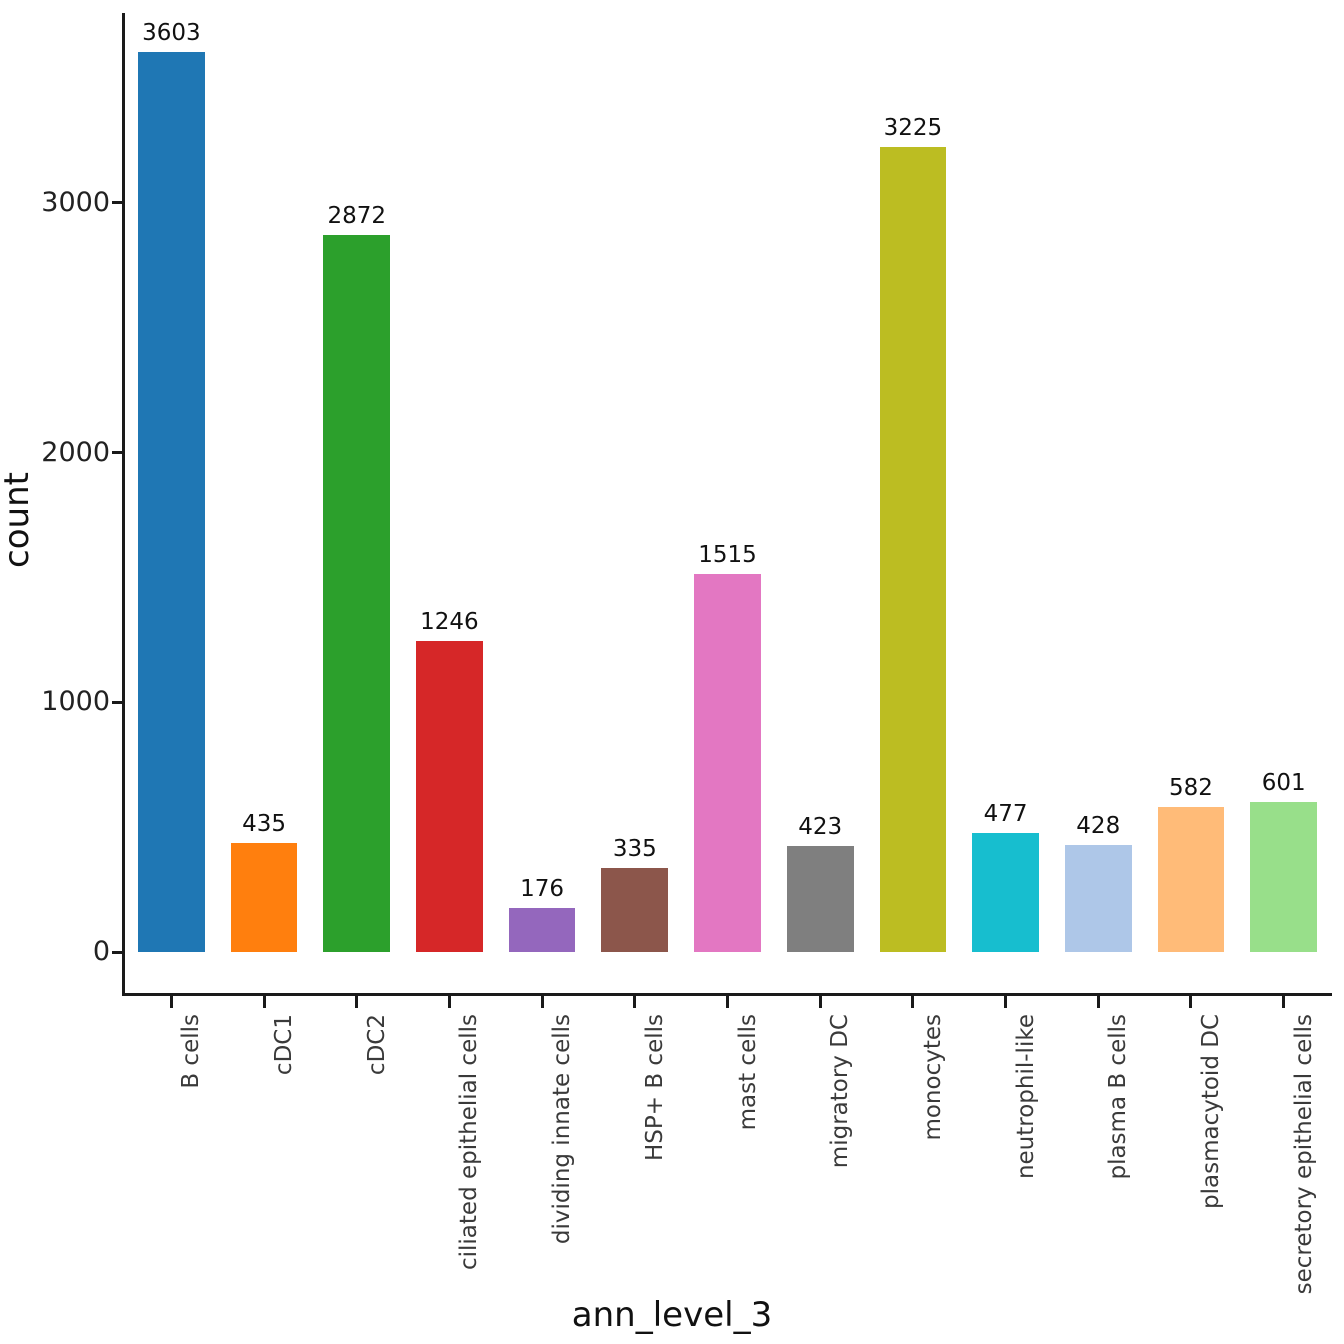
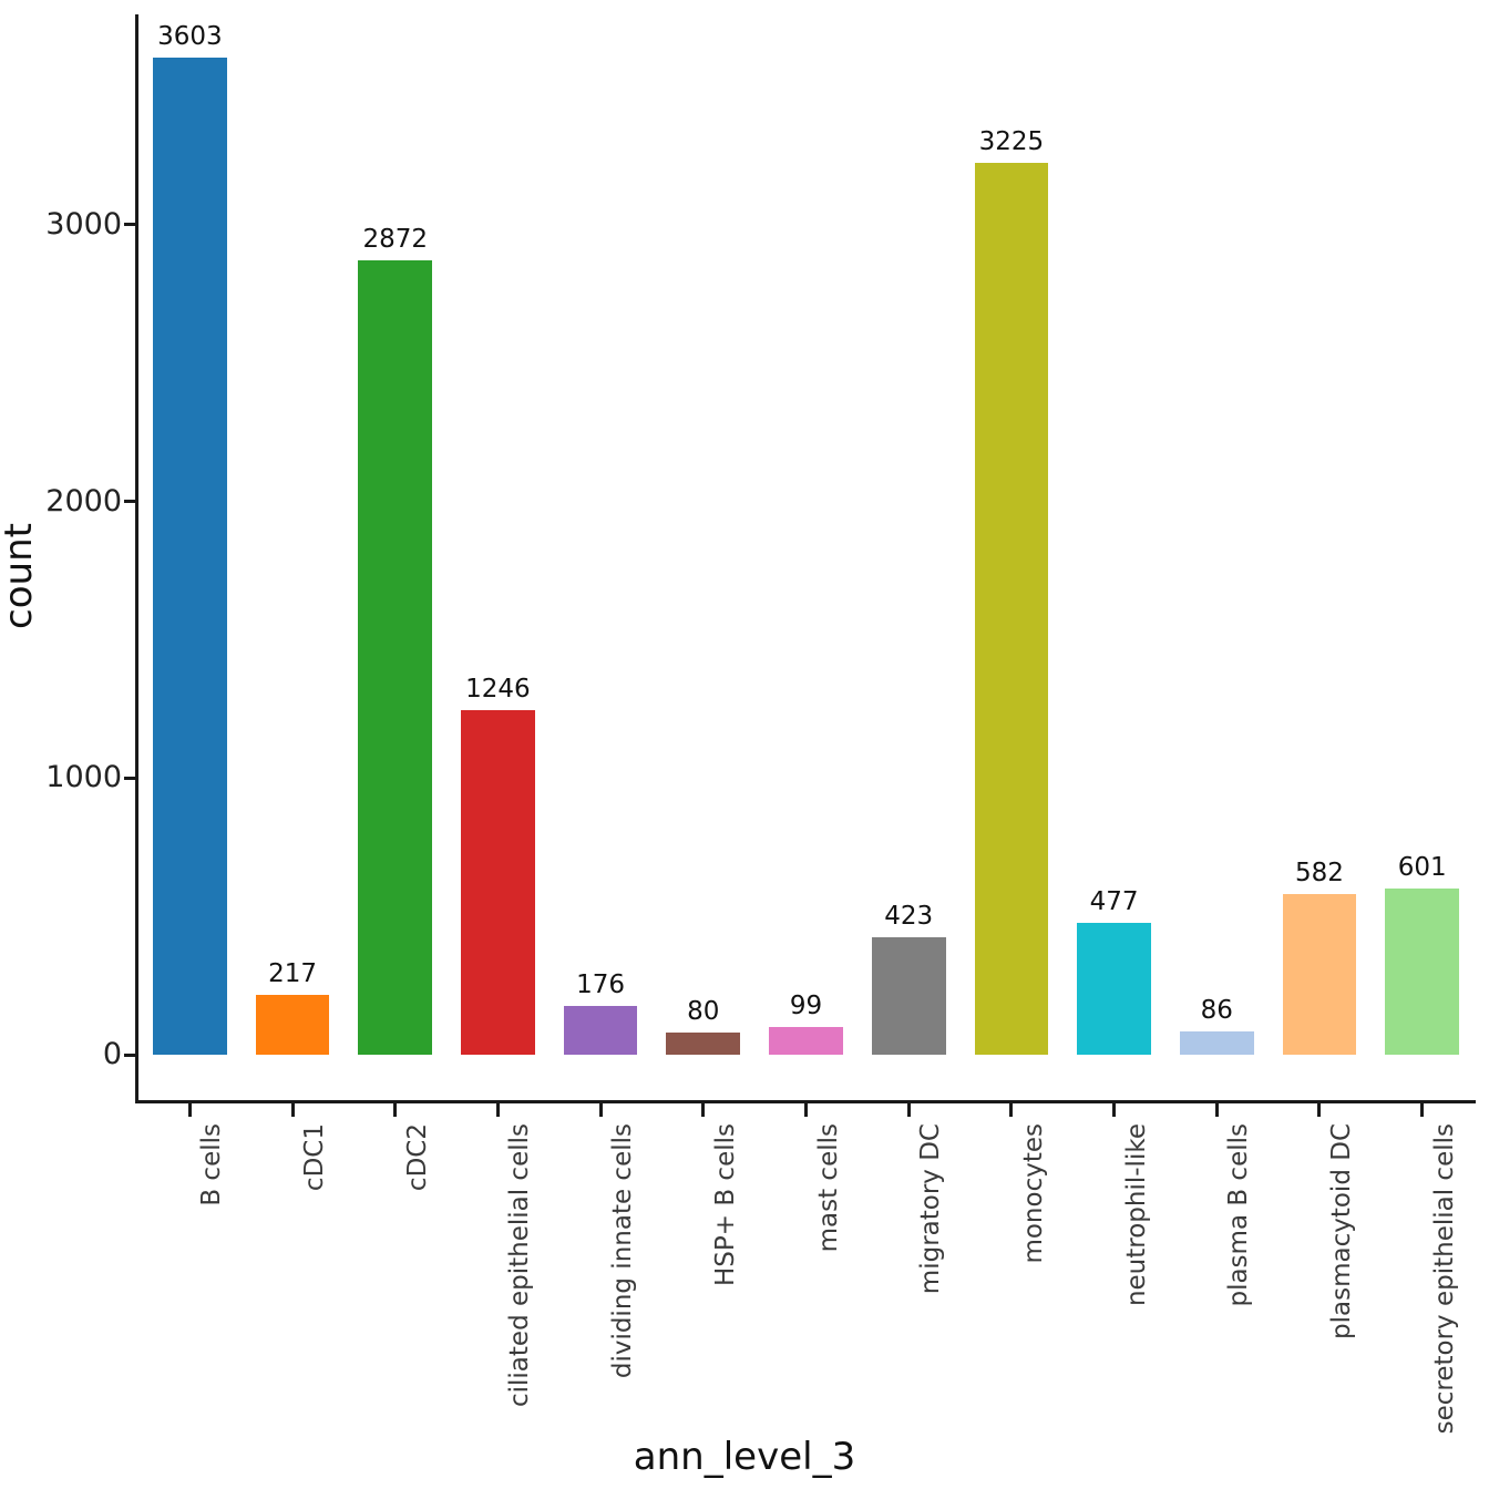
cDC1: 435 -> 217
HSP+ B cells: 335 -> 80
mast cells: 1515 -> 99
plasma B cells: 428 -> 86
